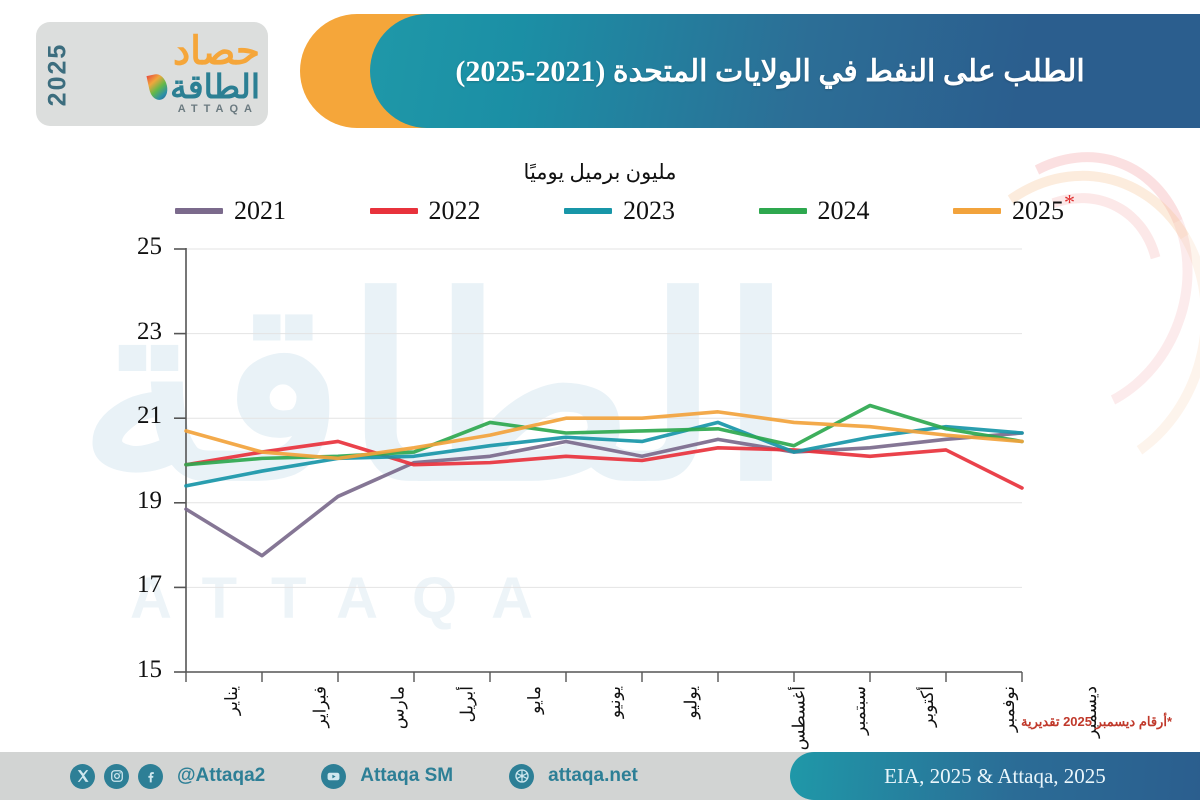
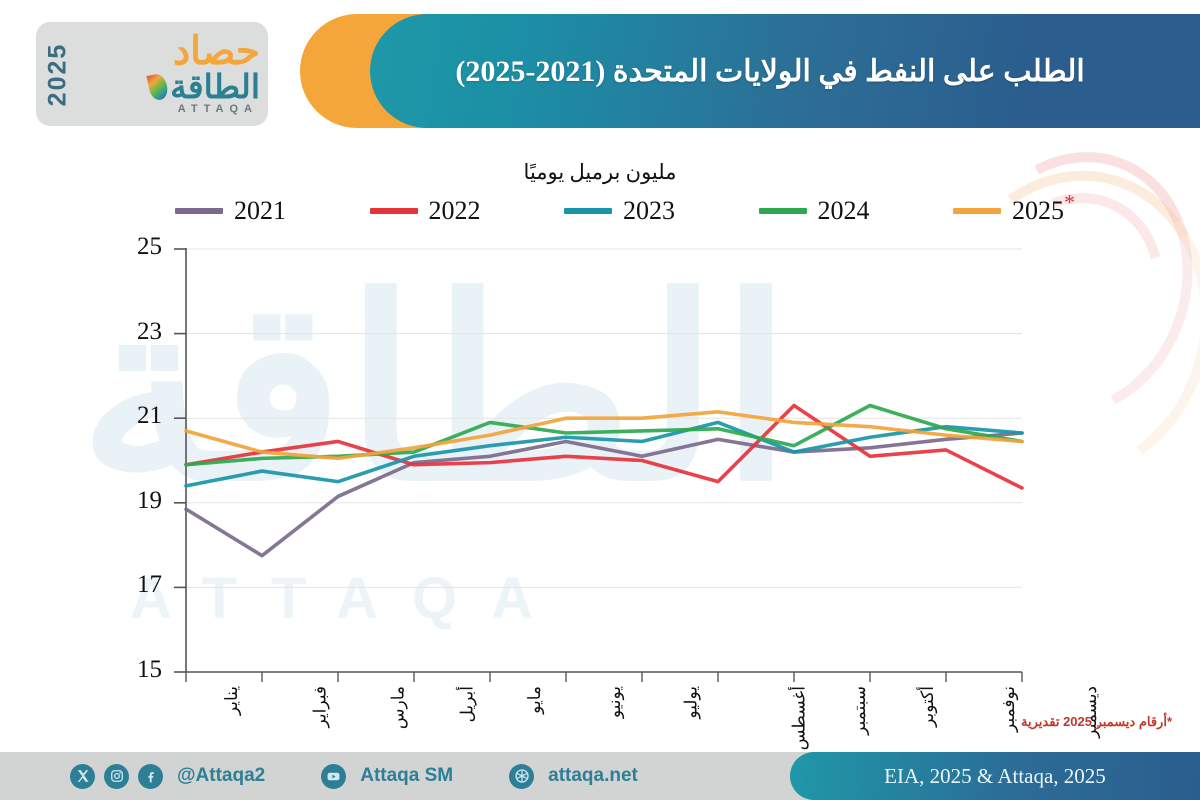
2023/مارس: 20.1 -> 19.5
2022/أغسطس: 20.3 -> 19.5
2022/سبتمبر: 20.2 -> 21.3
